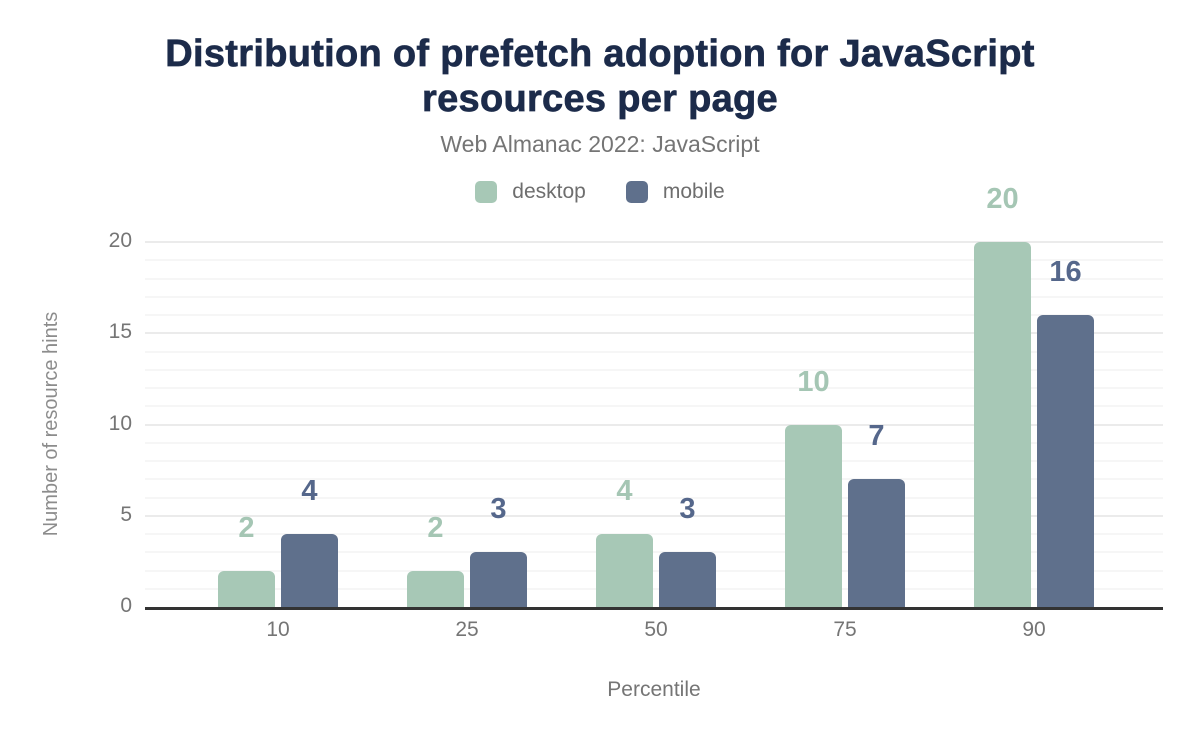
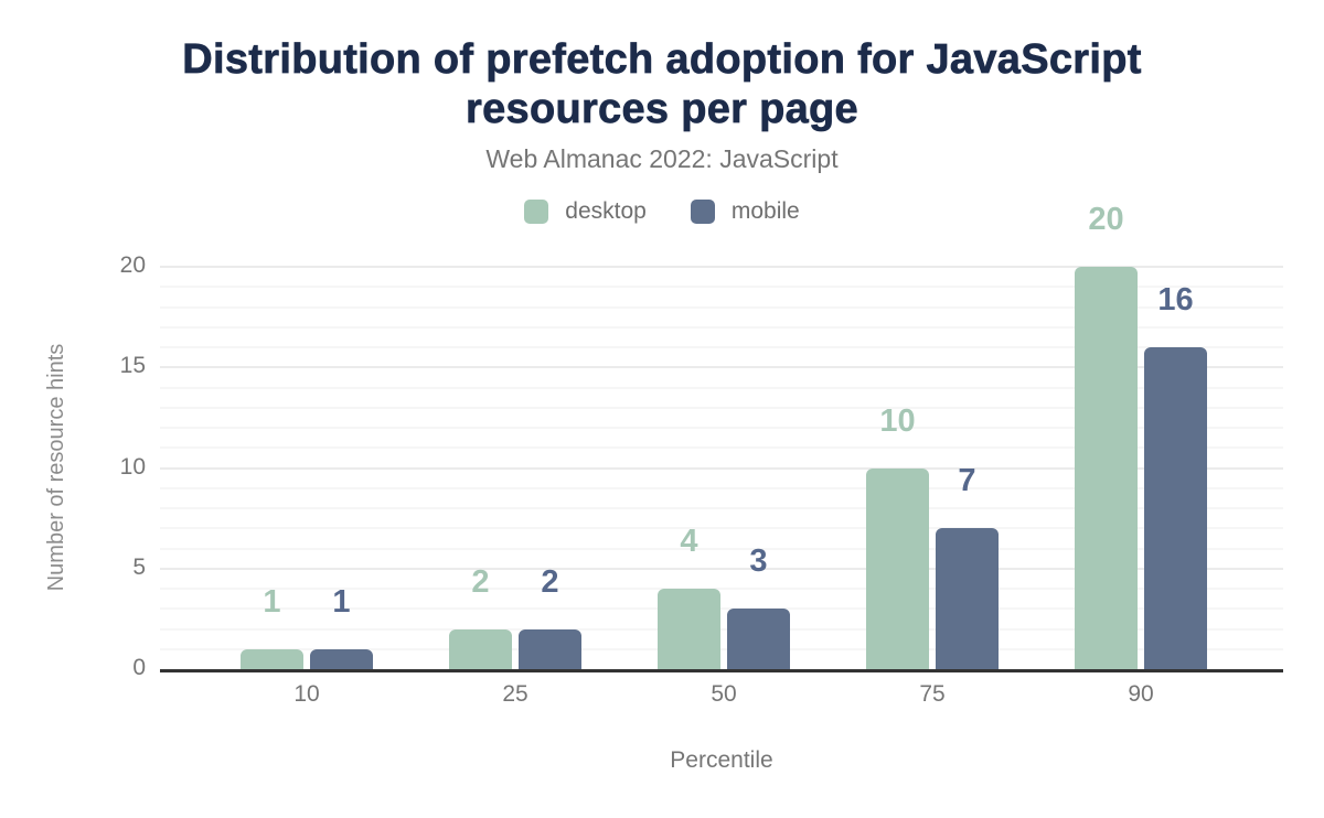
desktop/10: 2 -> 1
mobile/10: 4 -> 1
mobile/25: 3 -> 2
